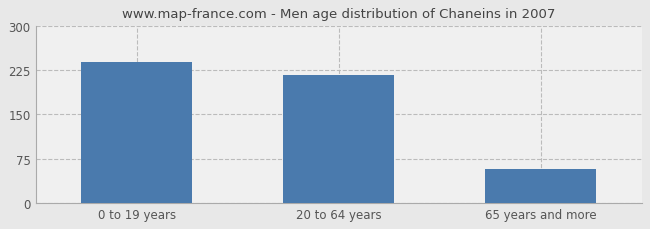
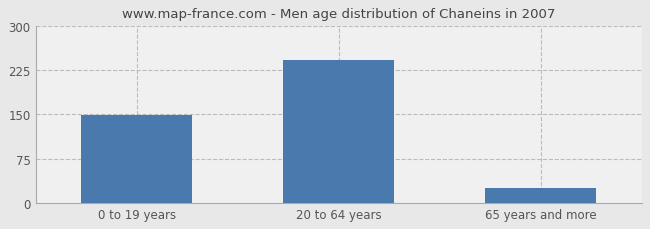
0 to 19 years: 238 -> 148
20 to 64 years: 216 -> 242
65 years and more: 58 -> 25
